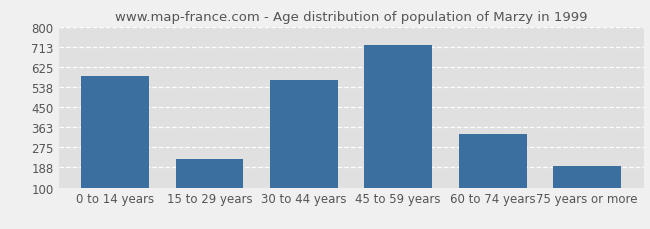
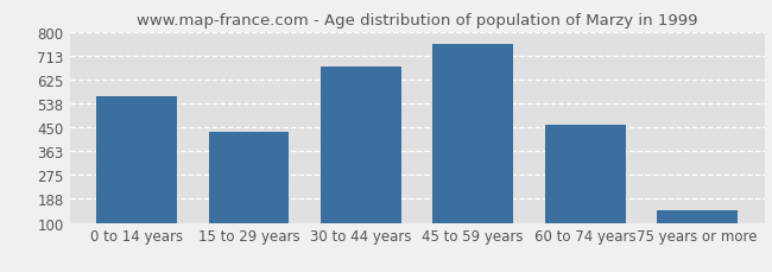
0 to 14 years: 585 -> 562
15 to 29 years: 225 -> 435
30 to 44 years: 570 -> 672
45 to 59 years: 720 -> 755
60 to 74 years: 335 -> 460
75 years or more: 195 -> 145
